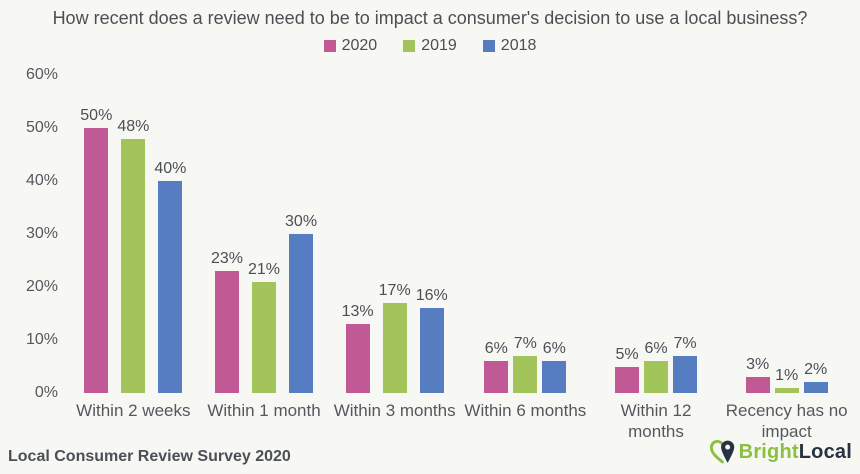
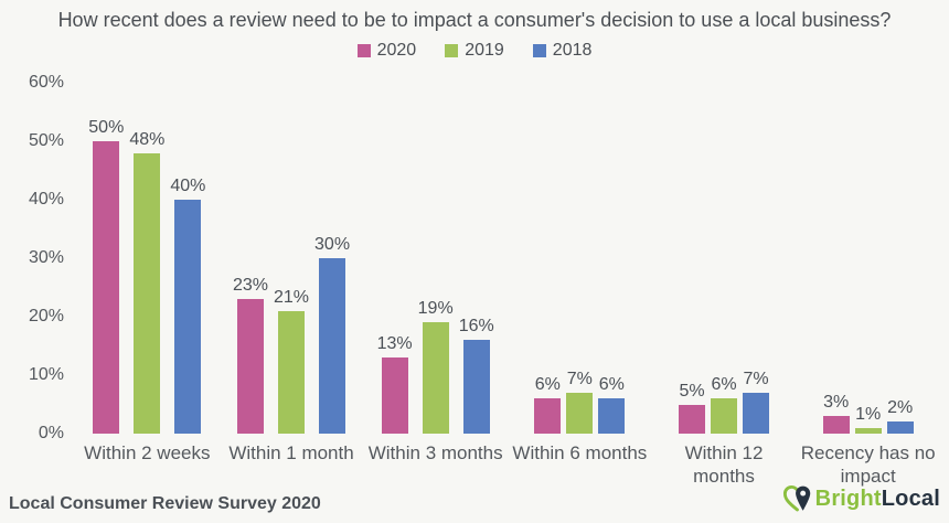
2019/Within 3 months: 17% -> 19%
